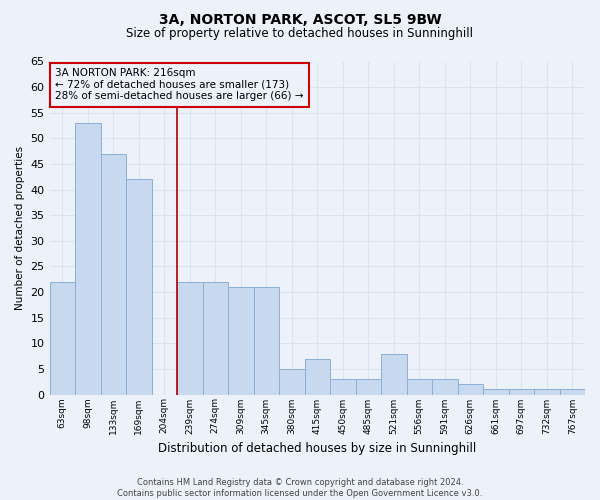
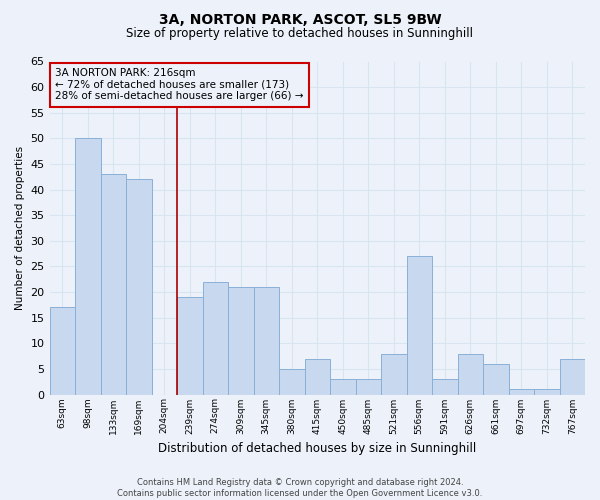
63sqm: 22 -> 17
98sqm: 53 -> 50
133sqm: 47 -> 43
239sqm: 22 -> 19
556sqm: 3 -> 27
626sqm: 2 -> 8
661sqm: 1 -> 6
767sqm: 1 -> 7
